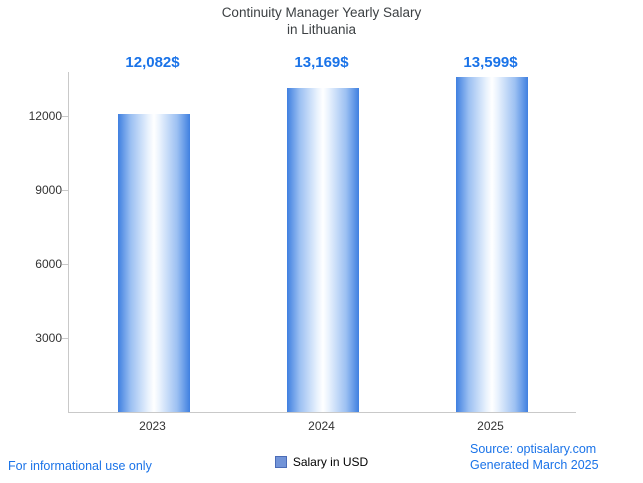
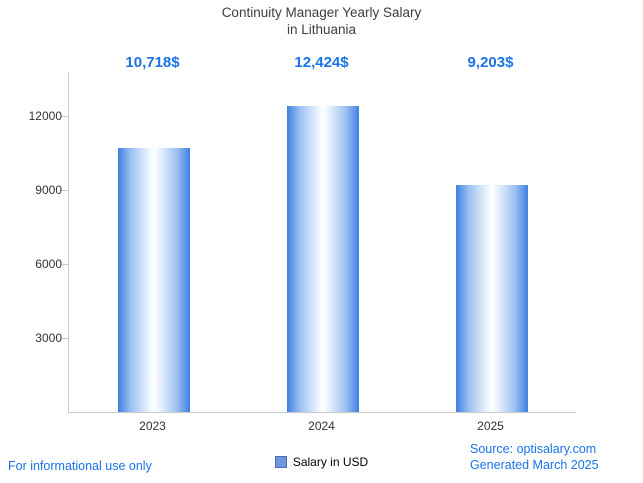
2023: 12,082 -> 10,718
2024: 13,169 -> 12,424
2025: 13,599 -> 9,203
